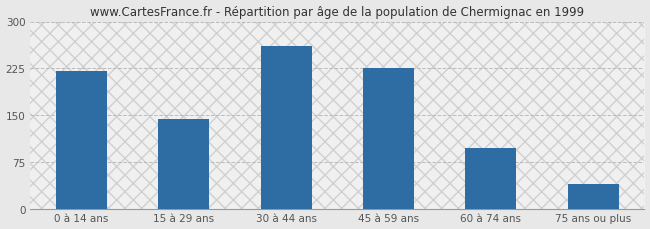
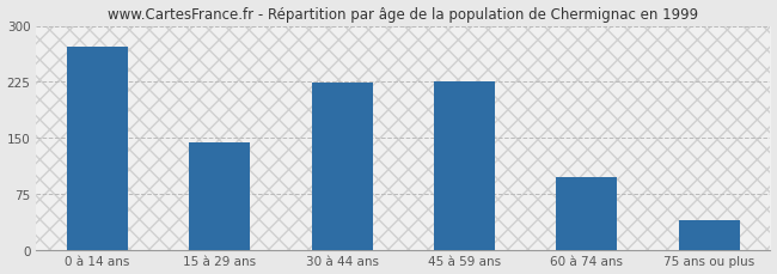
0 à 14 ans: 220 -> 272
30 à 44 ans: 260 -> 224
